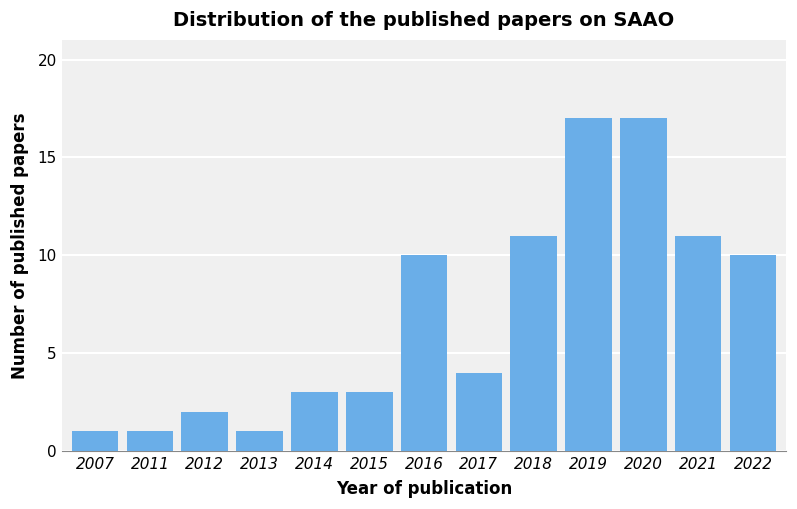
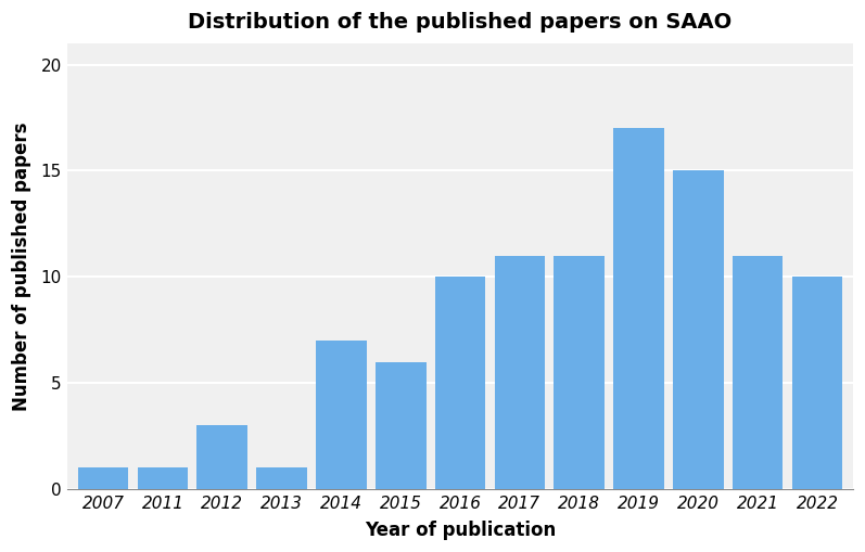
2012: 2 -> 3
2014: 3 -> 7
2015: 3 -> 6
2017: 4 -> 11
2020: 17 -> 15
